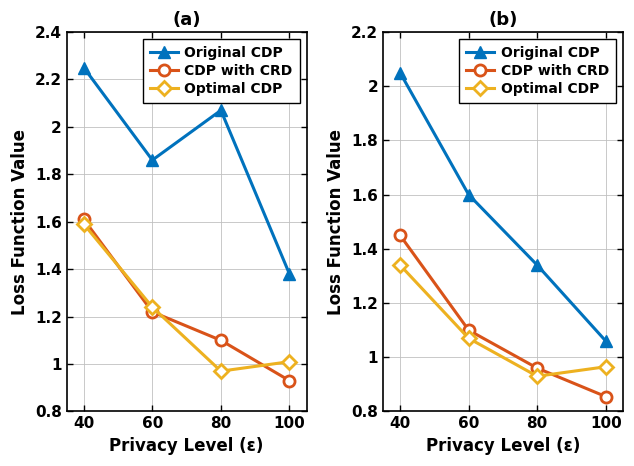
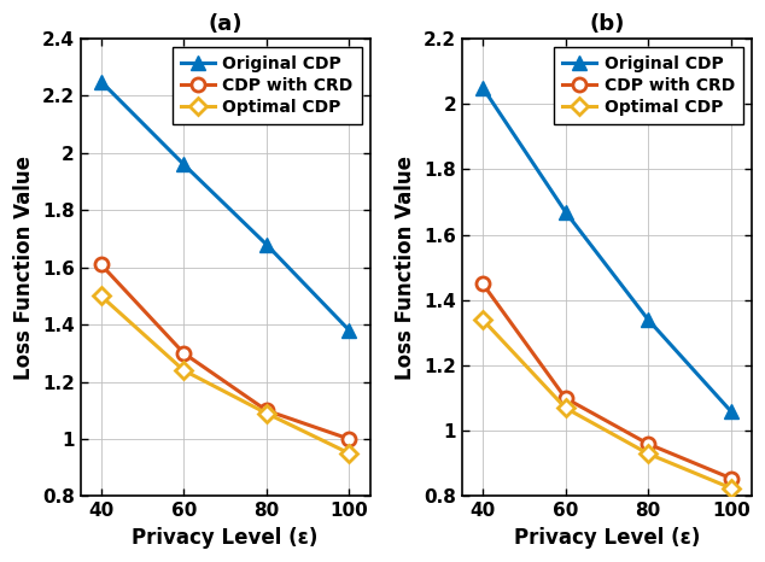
(a)/Optimal CDP/40: 1.59 -> 1.50
(a)/Original CDP/60: 1.86 -> 1.96
(a)/CDP with CRD/60: 1.22 -> 1.30
(a)/Original CDP/80: 2.07 -> 1.68
(a)/Optimal CDP/80: 0.97 -> 1.09
(a)/CDP with CRD/100: 0.93 -> 1.00
(a)/Optimal CDP/100: 1.01 -> 0.95
(b)/Original CDP/60: 1.60 -> 1.67
(b)/Optimal CDP/100: 0.965 -> 0.825
